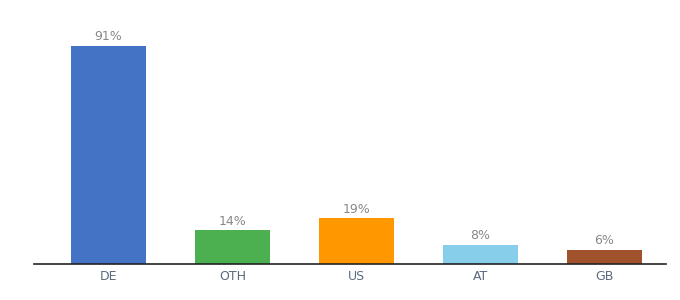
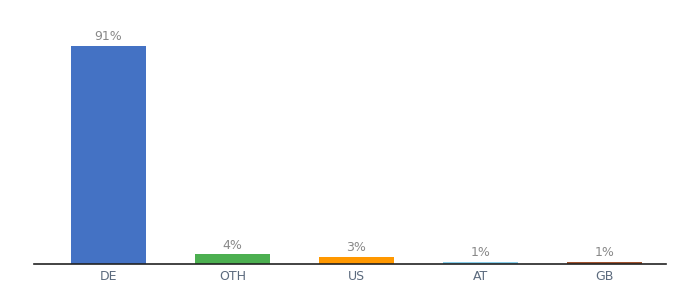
OTH: 14% -> 4%
US: 19% -> 3%
AT: 8% -> 1%
GB: 6% -> 1%
